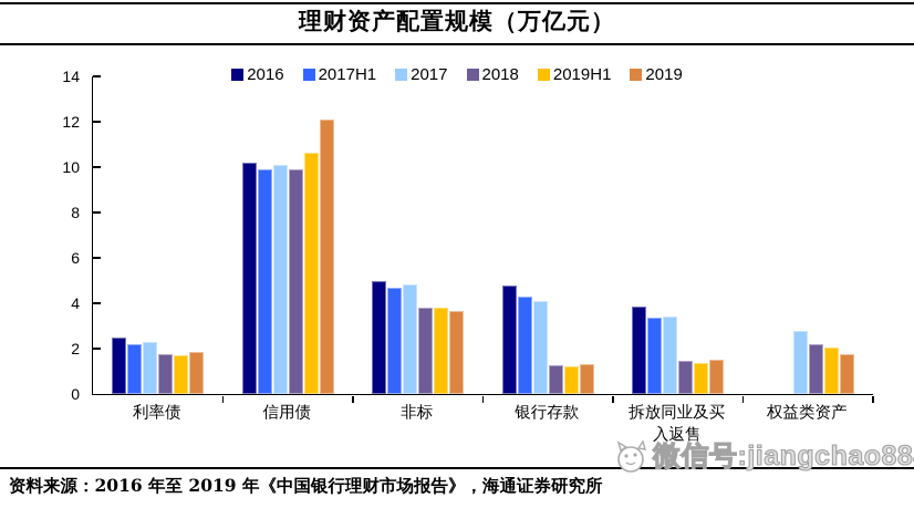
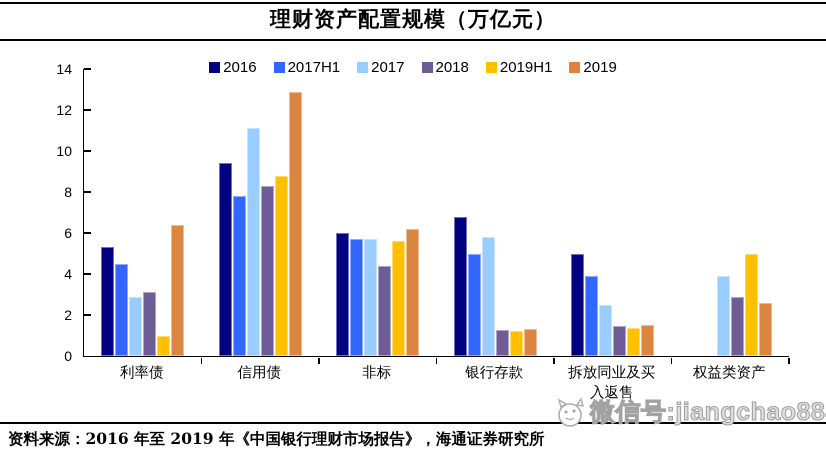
2016/利率债: 2.5 -> 5.3
2017H1/利率债: 2.2 -> 4.5
2017/利率债: 2.3 -> 2.9
2018/利率债: 1.8 -> 3.1
2019H1/利率债: 1.7 -> 1.0
2019/利率债: 1.9 -> 6.4
2016/信用债: 10.2 -> 9.4
2017H1/信用债: 9.9 -> 7.8
2017/信用债: 10.1 -> 11.1
2018/信用债: 9.9 -> 8.3
2019H1/信用债: 10.7 -> 8.8
2019/信用债: 12.1 -> 12.9
2016/非标: 5.0 -> 6.0
2017H1/非标: 4.7 -> 5.7
2017/非标: 4.8 -> 5.7
2018/非标: 3.8 -> 4.4
2019H1/非标: 3.8 -> 5.6
2019/非标: 3.6 -> 6.2
2016/银行存款: 4.8 -> 6.8
2017H1/银行存款: 4.3 -> 5.0
2017/银行存款: 4.1 -> 5.8
2016/拆放同业及买入返售: 3.9 -> 5.0
2017H1/拆放同业及买入返售: 3.4 -> 3.9
2017/拆放同业及买入返售: 3.4 -> 2.5
2017/权益类资产: 2.8 -> 3.9
2018/权益类资产: 2.2 -> 2.9
2019H1/权益类资产: 2.0 -> 5.0
2019/权益类资产: 1.8 -> 2.6
